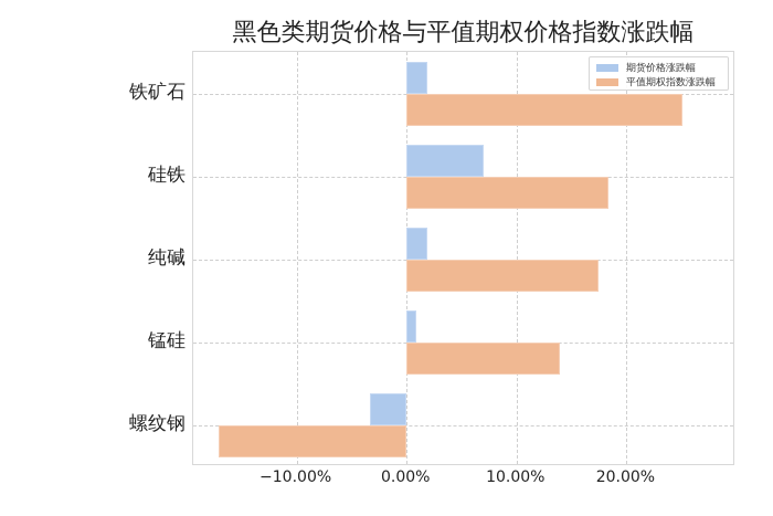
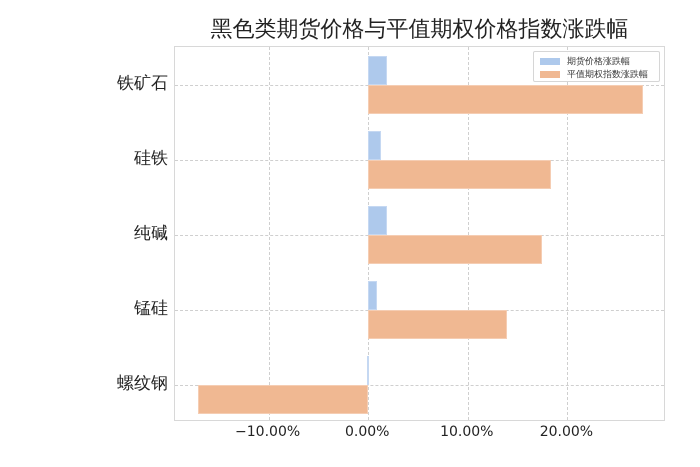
平值期权指数涨跌幅/铁矿石: 25.1% -> 27.6%
期货价格涨跌幅/硅铁: 7.0% -> 1.3%
期货价格涨跌幅/螺纹钢: -3.3% -> -0.1%
